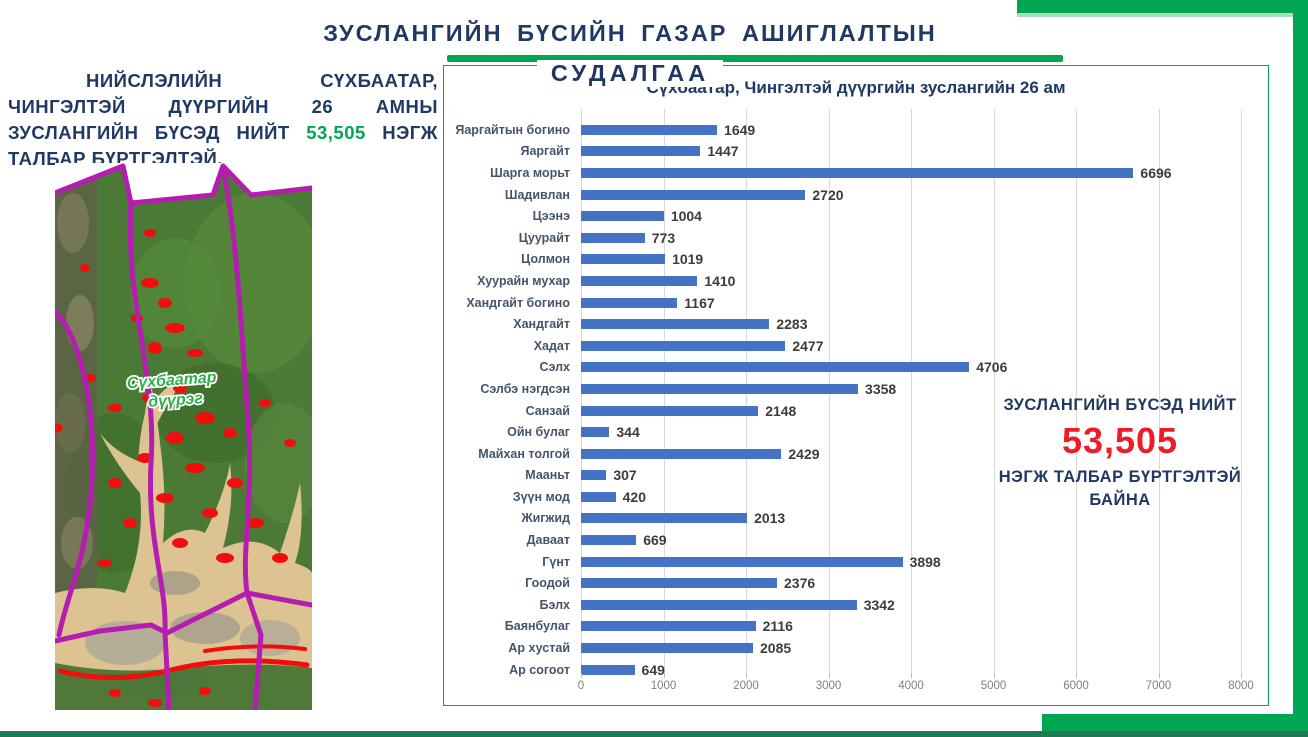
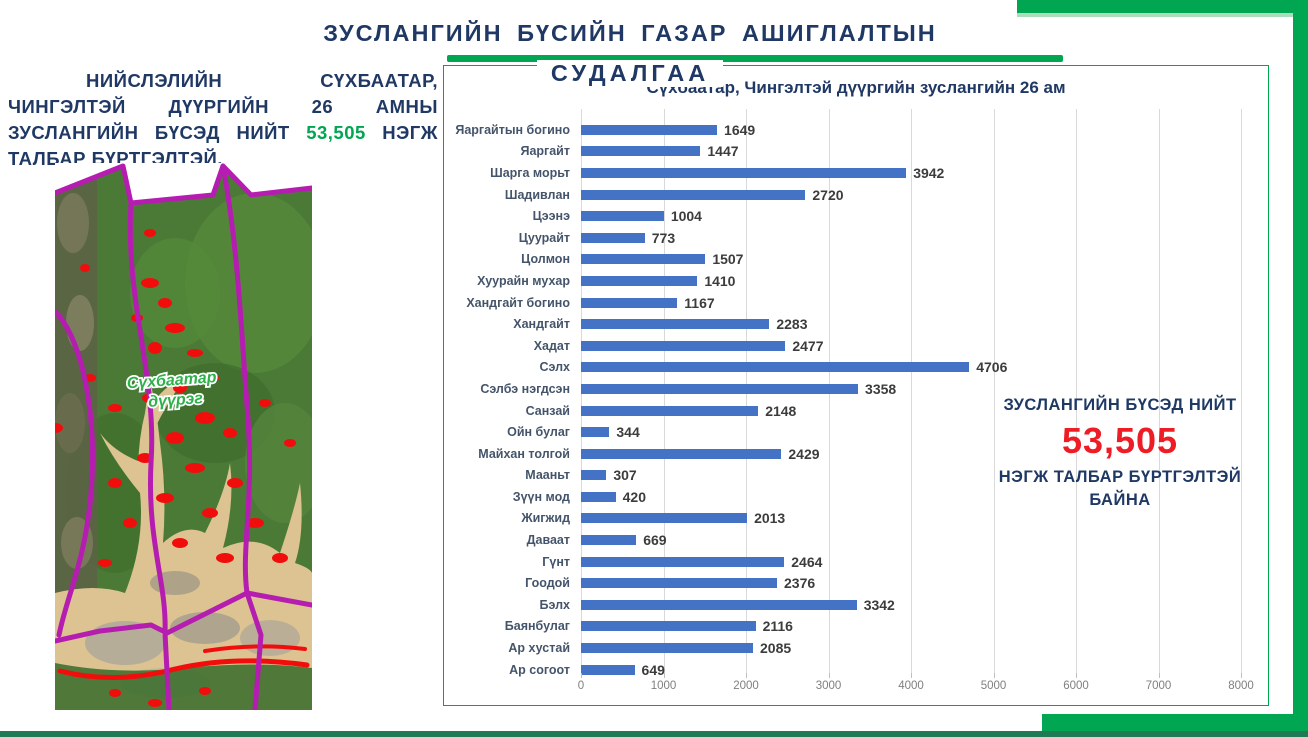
Шарга морьт: 6696 -> 3942
Цолмон: 1019 -> 1507
Гүнт: 3898 -> 2464
